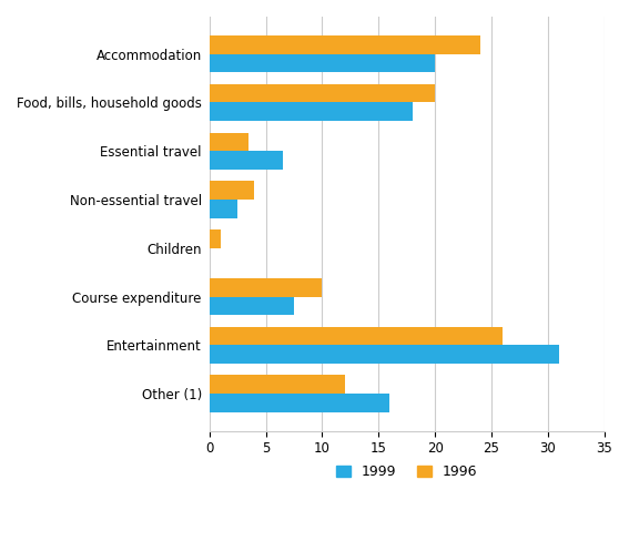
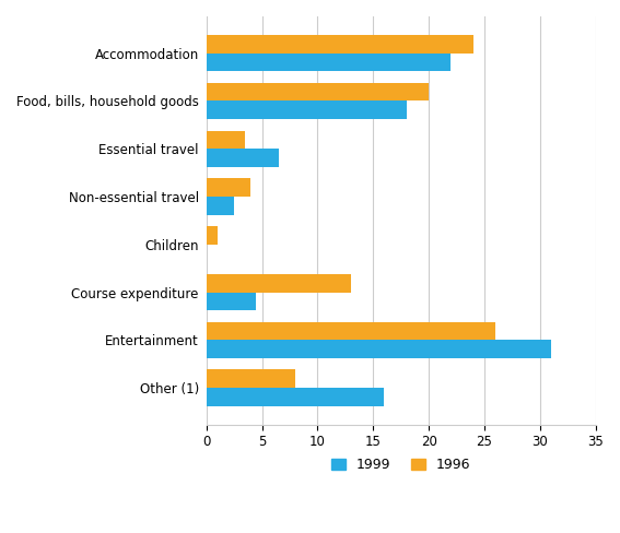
1999/Accommodation: 20.0 -> 22.0
1996/Course expenditure: 10.0 -> 13.0
1999/Course expenditure: 7.5 -> 4.4
1996/Other (1): 12.0 -> 8.0
